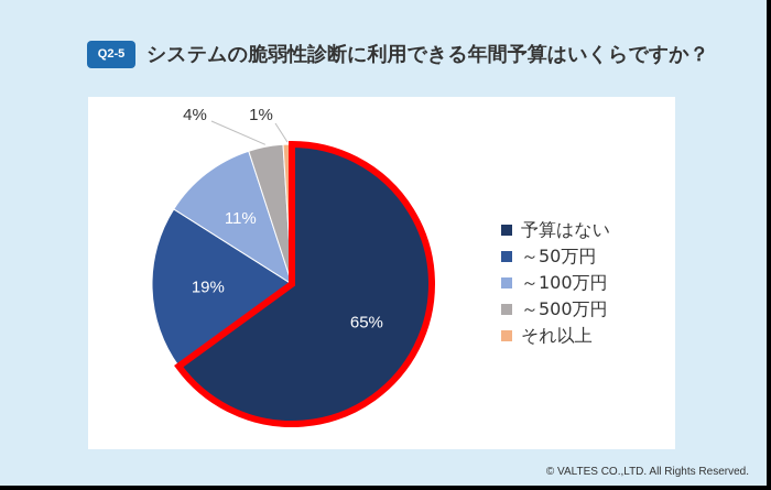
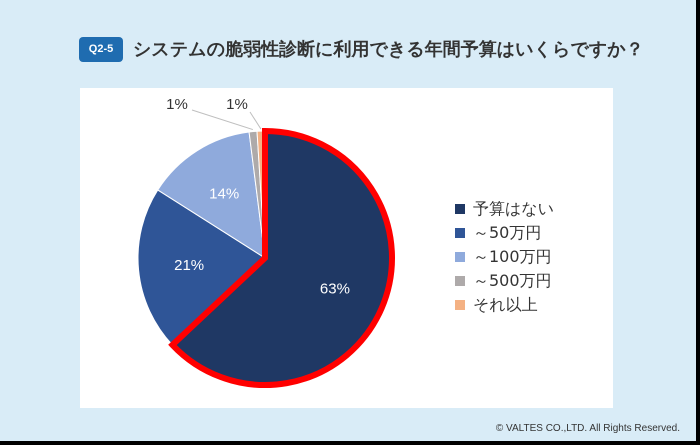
予算はない: 65% -> 63%
～50万円: 19% -> 21%
～100万円: 11% -> 14%
～500万円: 4% -> 1%
